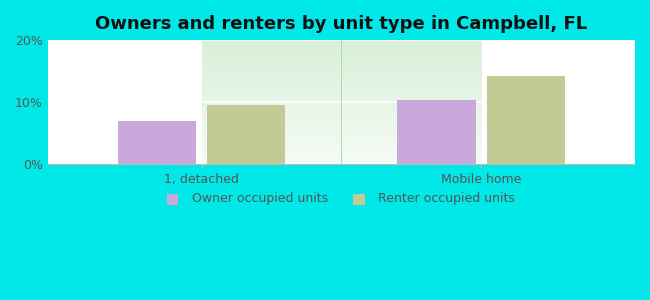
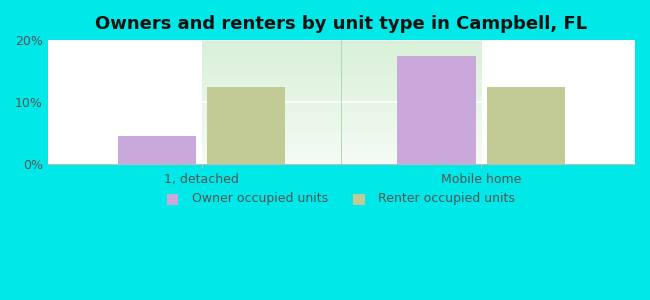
Owner occupied units/1, detached: 7.0% -> 4.5%
Renter occupied units/1, detached: 9.6% -> 12.5%
Owner occupied units/Mobile home: 10.4% -> 17.5%
Renter occupied units/Mobile home: 14.2% -> 12.5%
